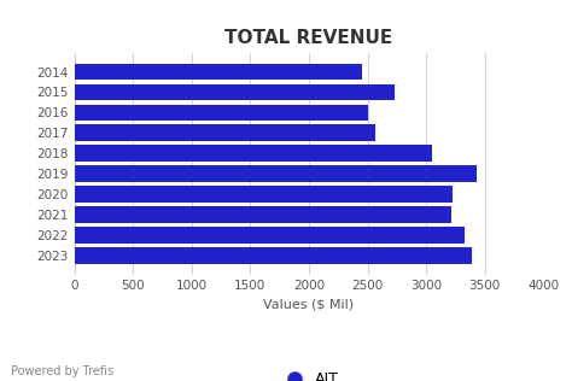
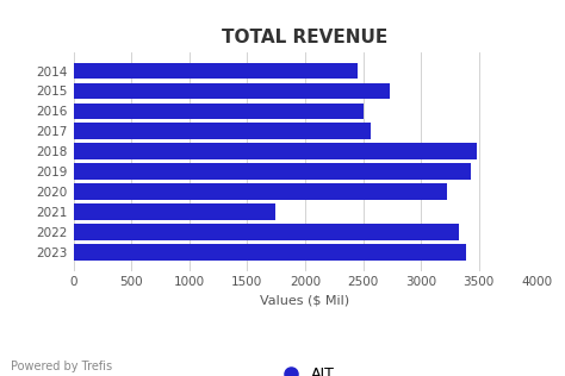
2018: 3050 -> 3480
2021: 3210 -> 1740
